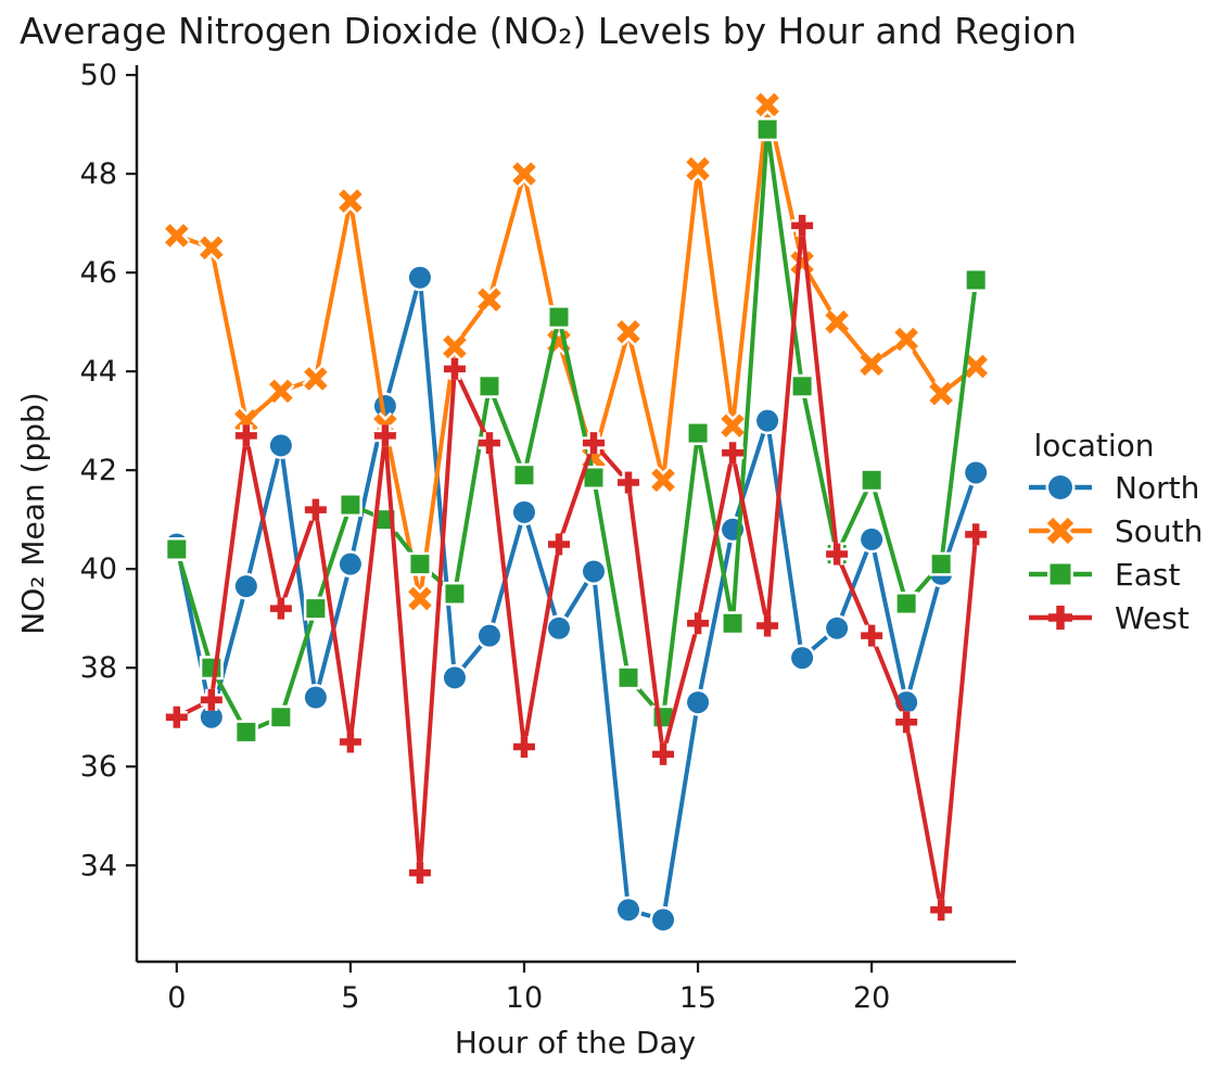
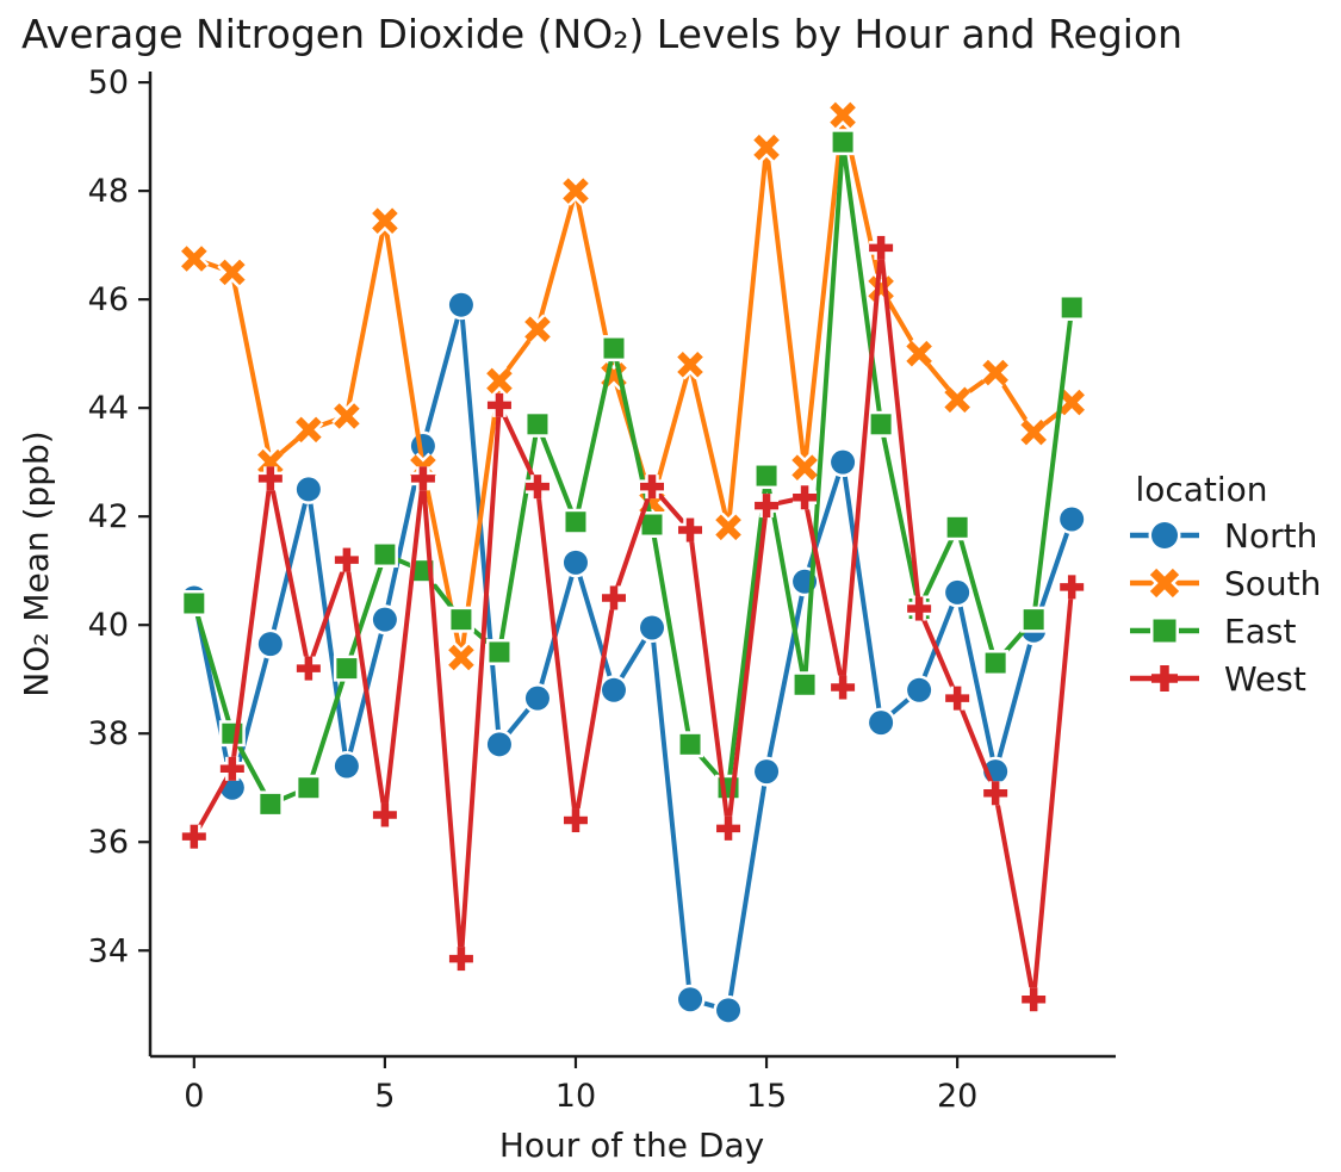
West/0: 37.0 -> 36.1
South/15: 48.1 -> 48.8
West/15: 38.9 -> 42.2
